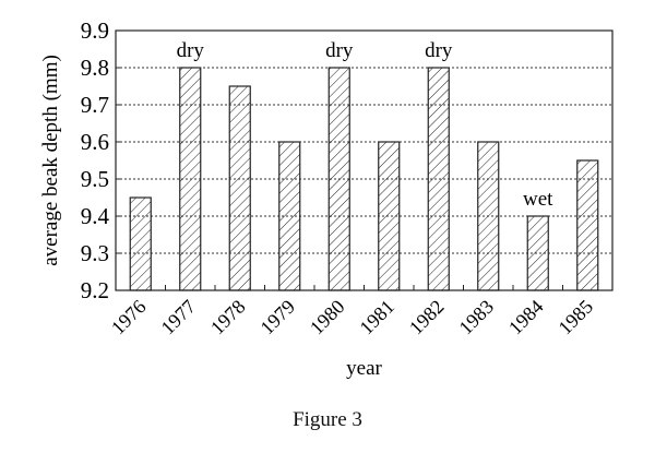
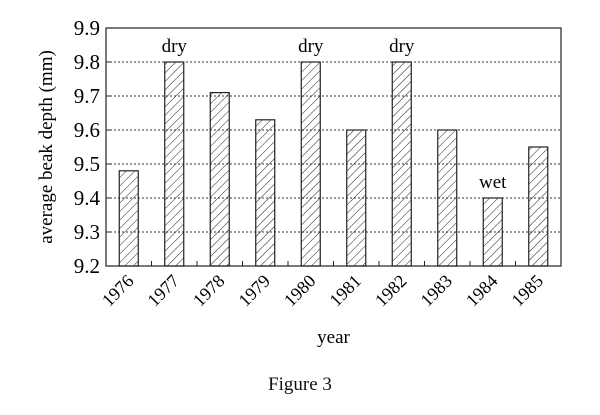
1976: 9.45 -> 9.48
1978: 9.75 -> 9.71
1979: 9.60 -> 9.63
